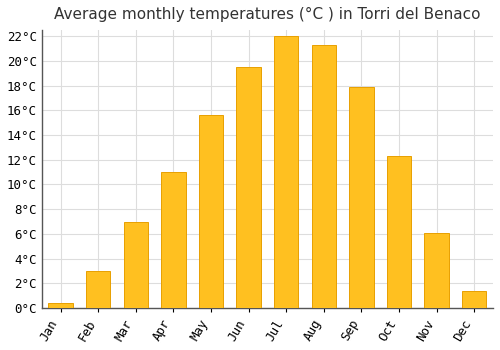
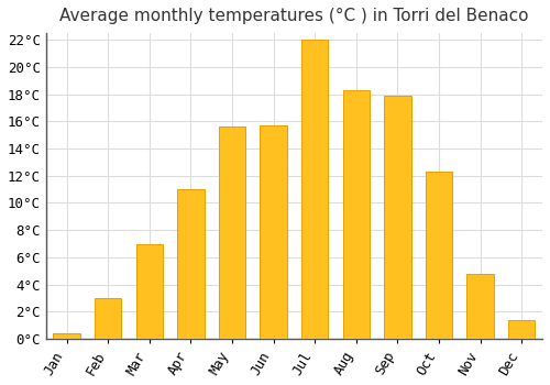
Jun: 19.5°C -> 15.7°C
Aug: 21.3°C -> 18.3°C
Nov: 6.1°C -> 4.8°C
